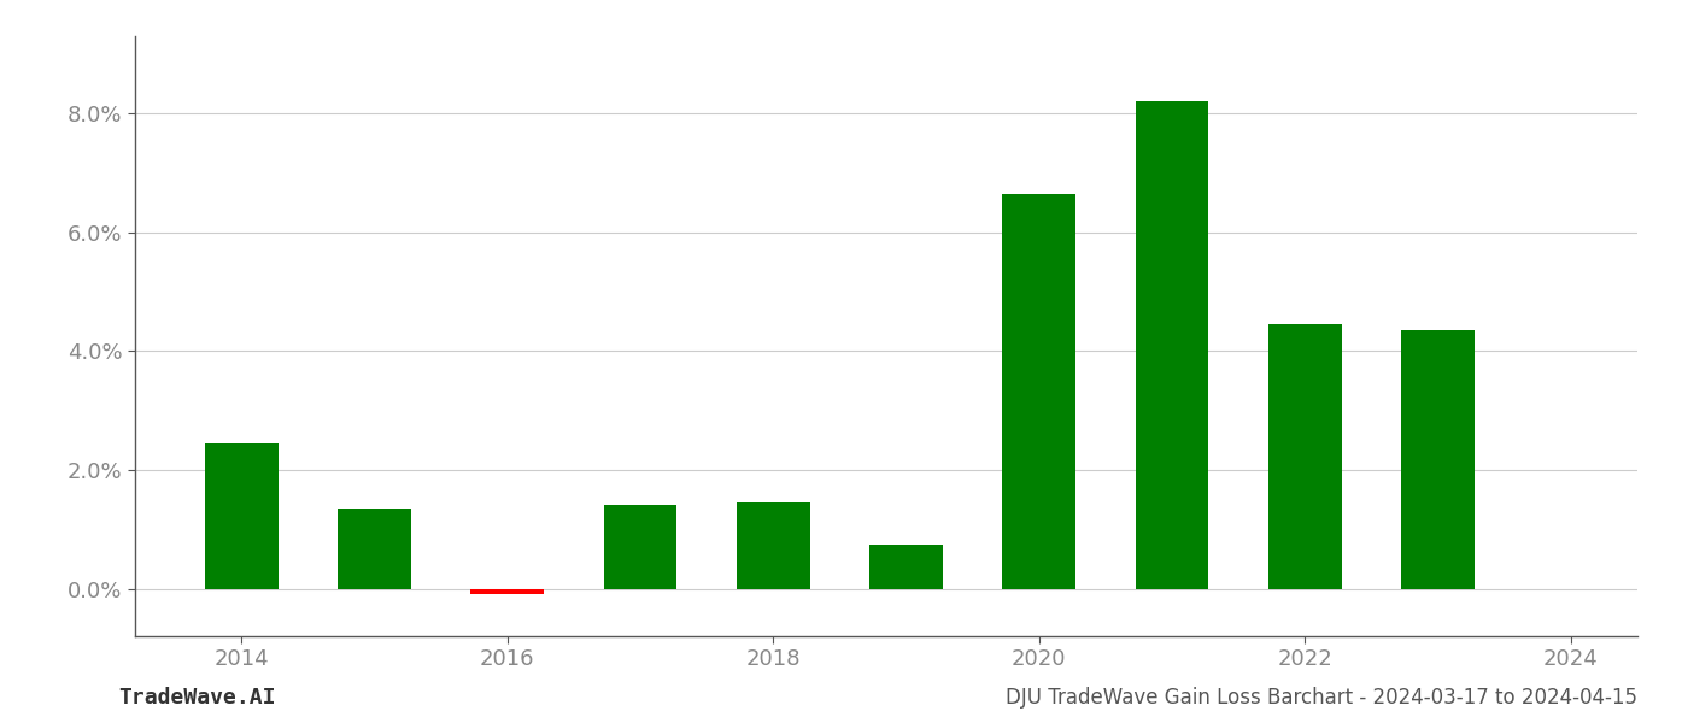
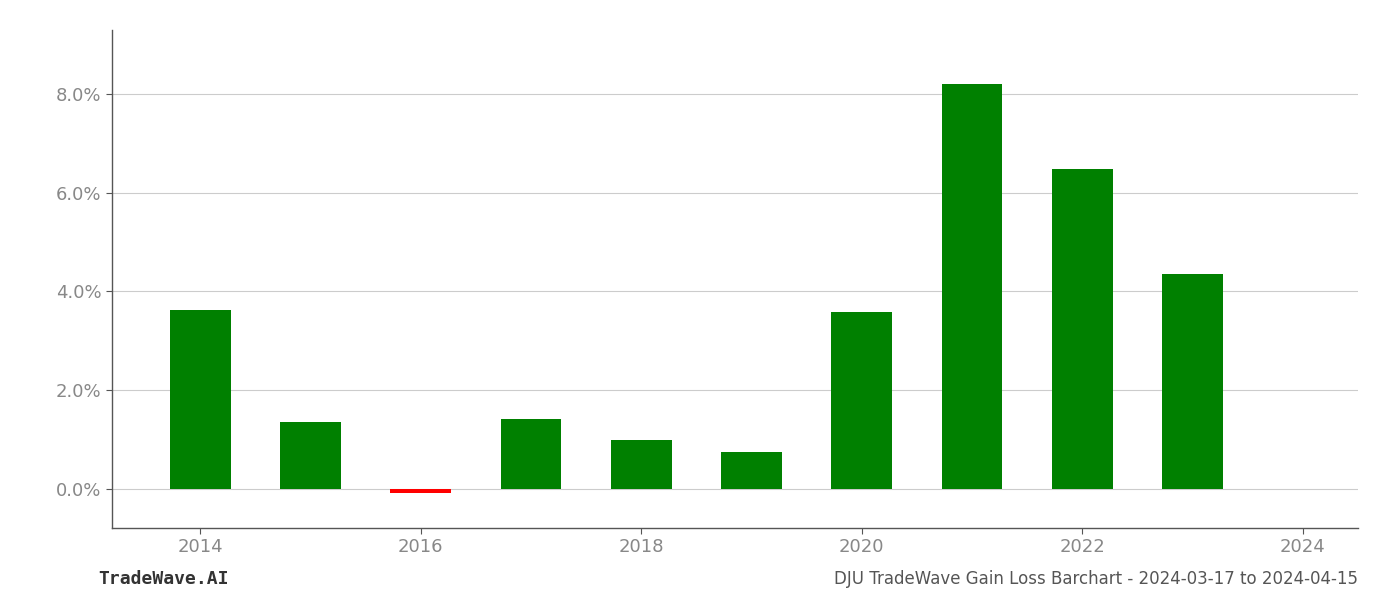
2014: 2.45% -> 3.62%
2018: 1.45% -> 0.98%
2020: 6.65% -> 3.58%
2022: 4.45% -> 6.48%
